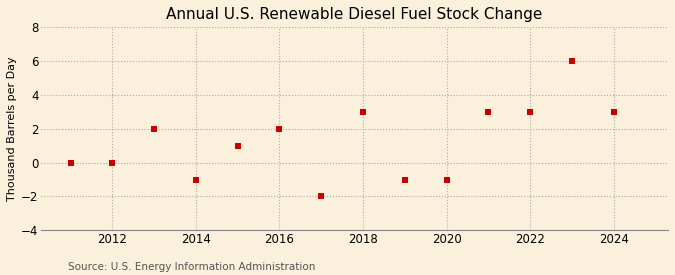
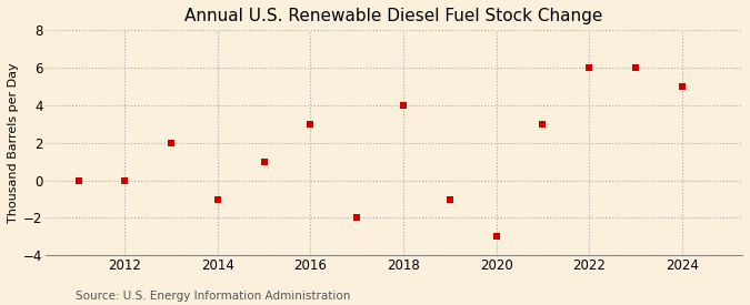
2016: 2 -> 3
2018: 3 -> 4
2020: -1 -> -3
2022: 3 -> 6
2024: 3 -> 5
